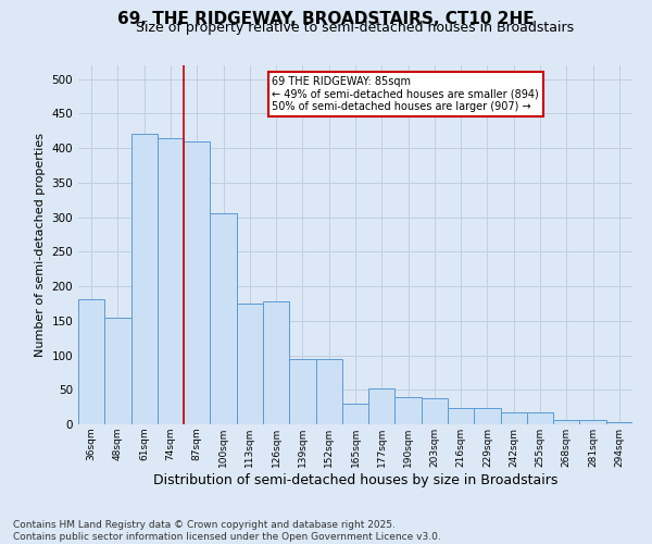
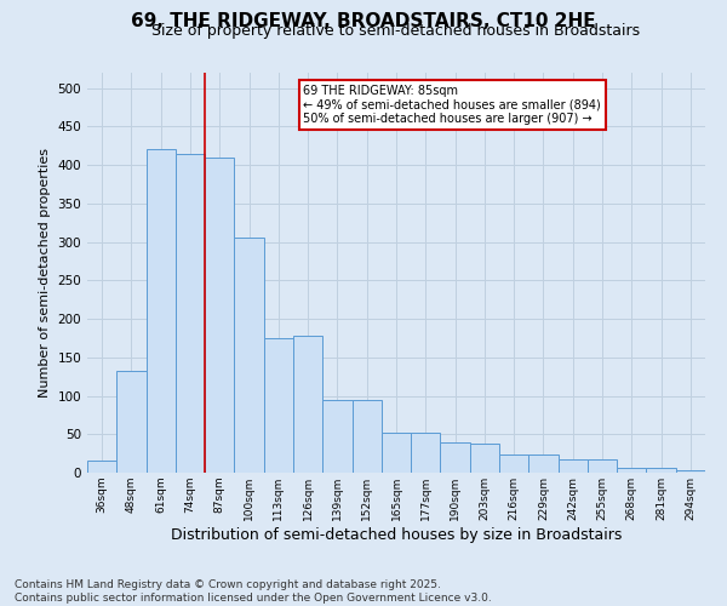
36sqm: 182 -> 15
48sqm: 154 -> 133
165sqm: 30 -> 52
